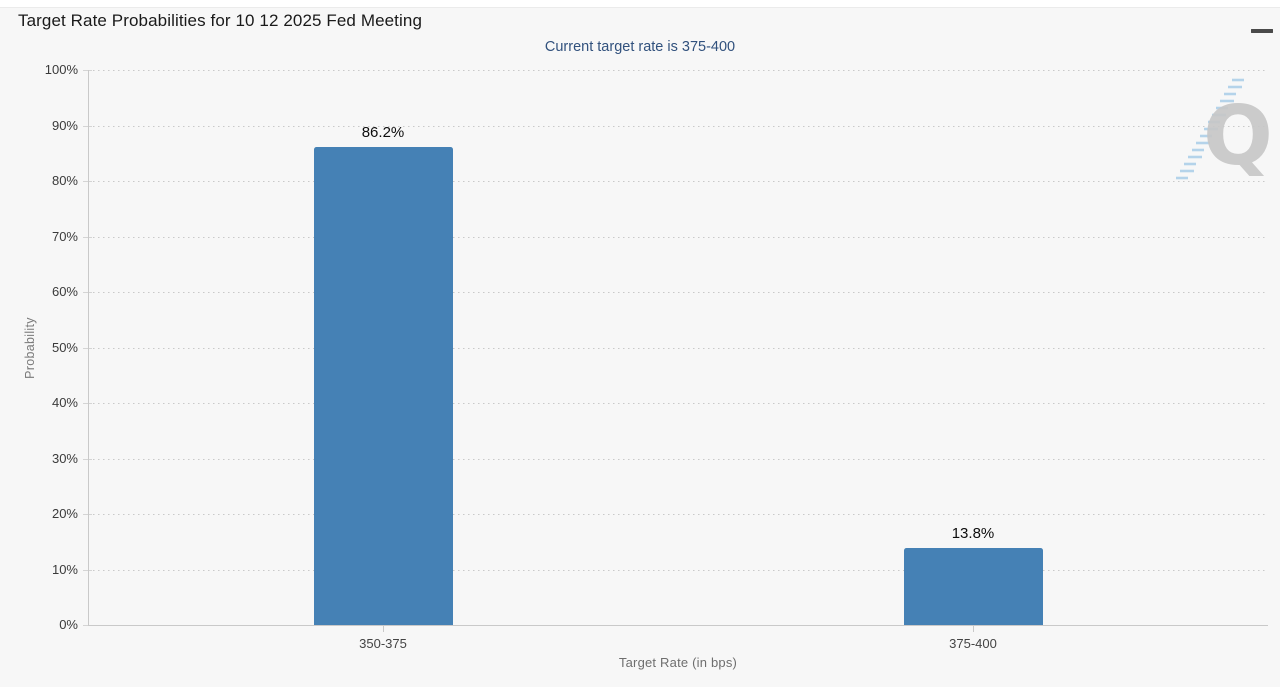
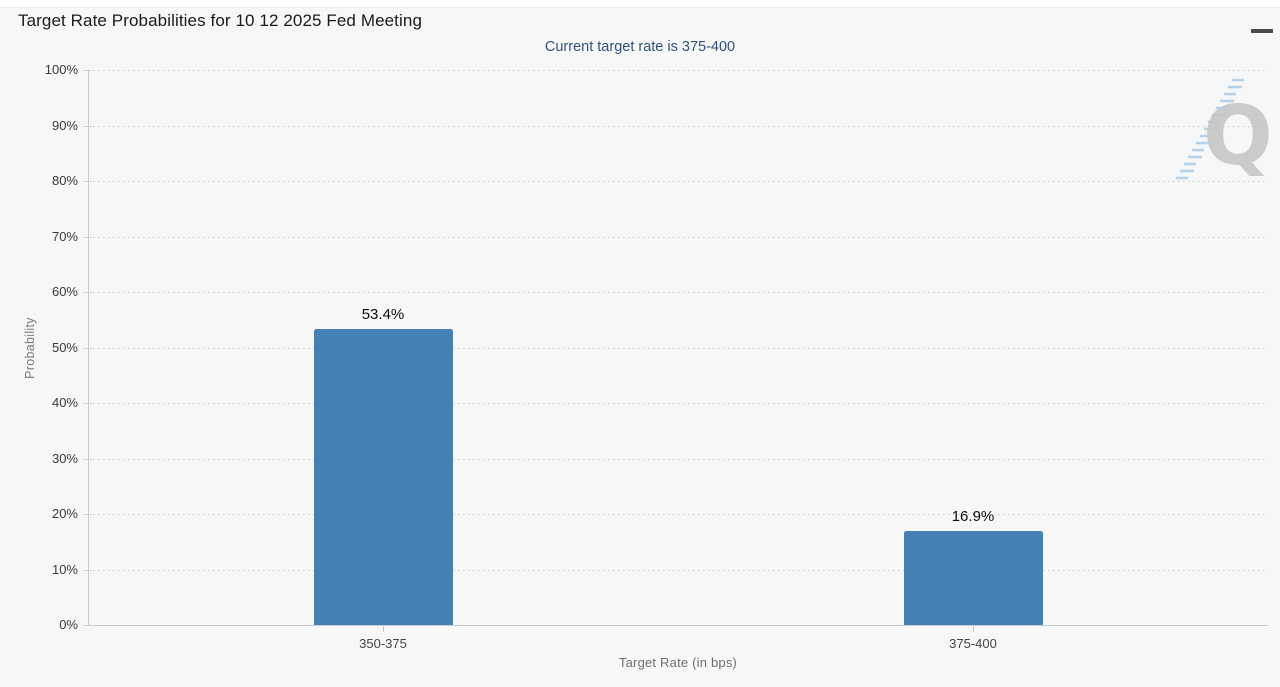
350-375: 86.2% -> 53.4%
375-400: 13.8% -> 16.9%
